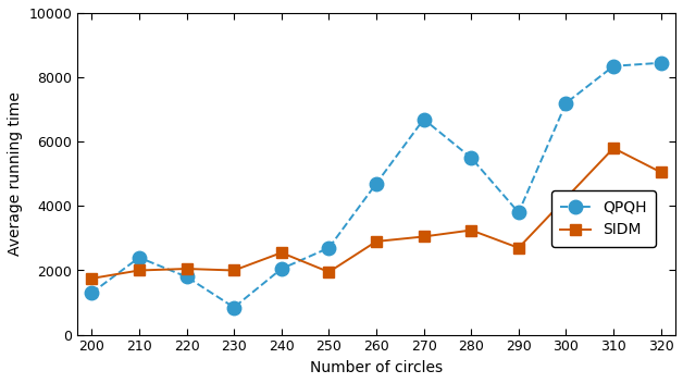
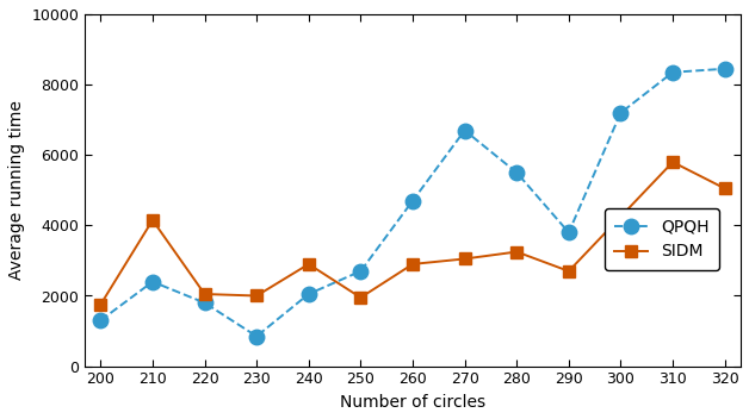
SIDM/210: 2000 -> 4150
SIDM/240: 2550 -> 2900
